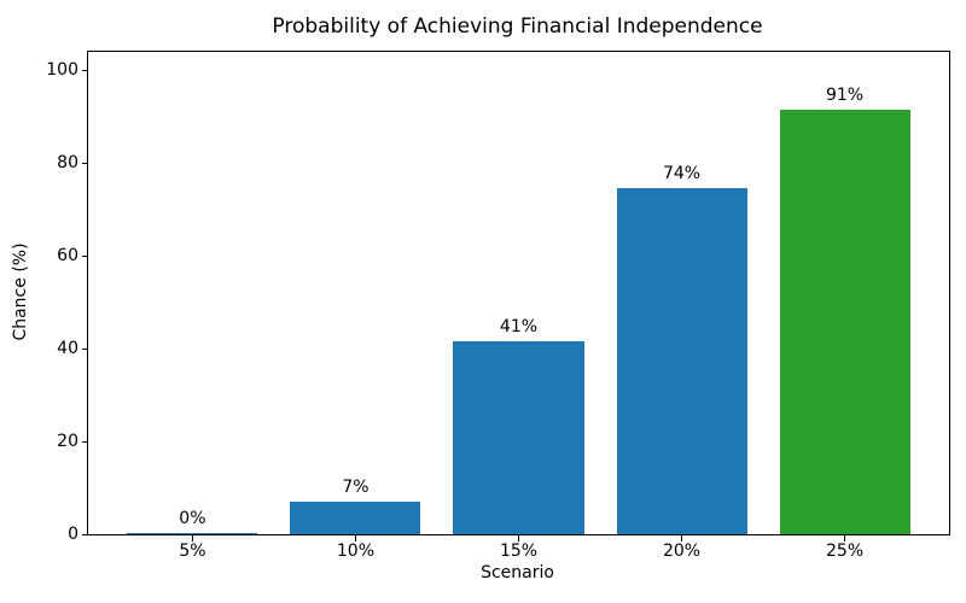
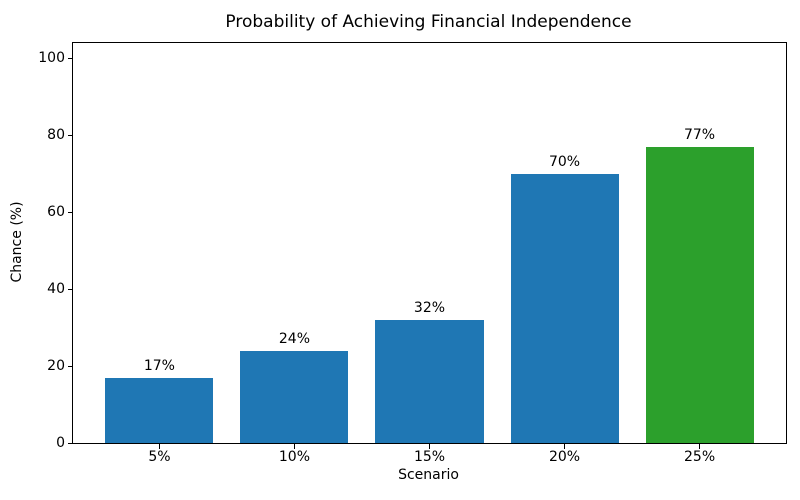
5%: 0% -> 17%
10%: 7% -> 24%
15%: 41% -> 32%
20%: 74% -> 70%
25%: 91% -> 77%
